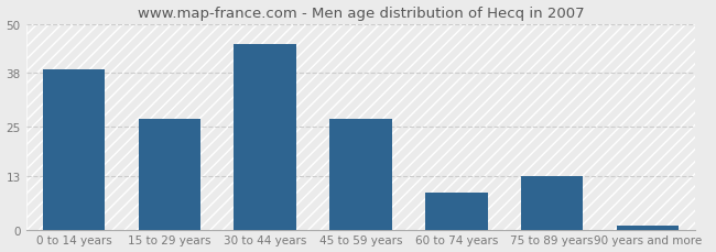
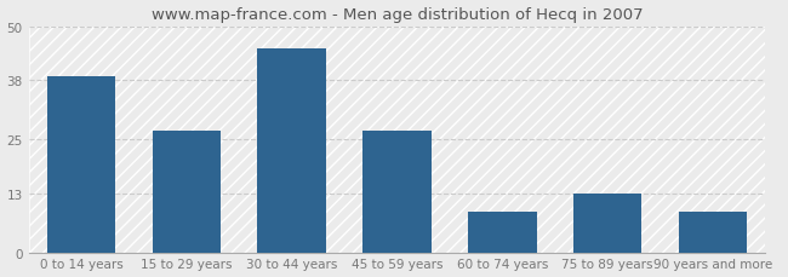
90 years and more: 1 -> 9
